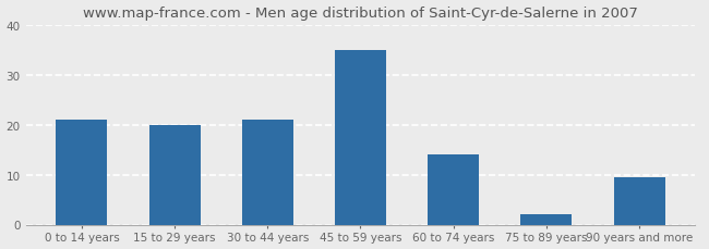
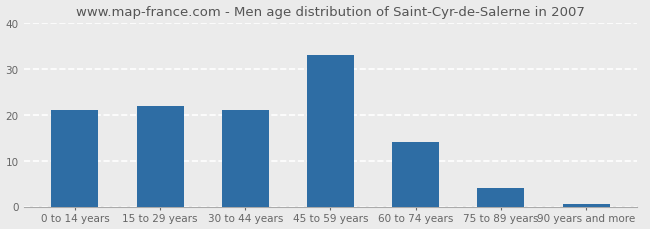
15 to 29 years: 20.0 -> 22.0
45 to 59 years: 35.0 -> 33.0
75 to 89 years: 2.0 -> 4.0
90 years and more: 9.5 -> 0.5
